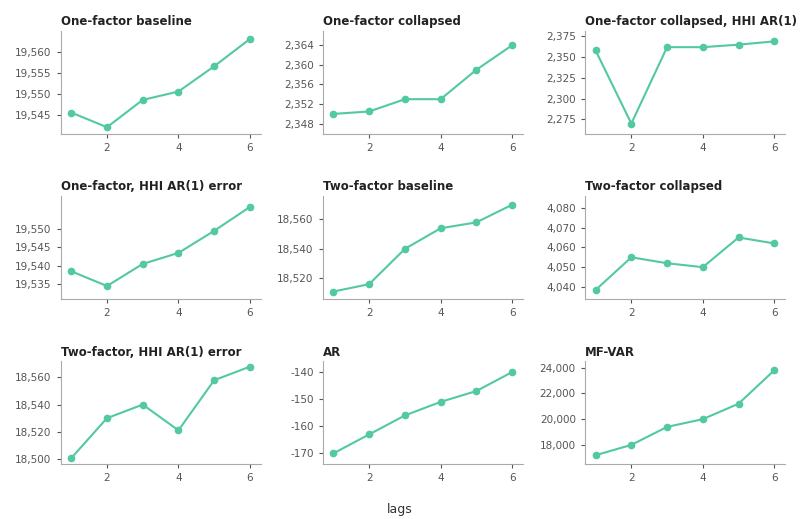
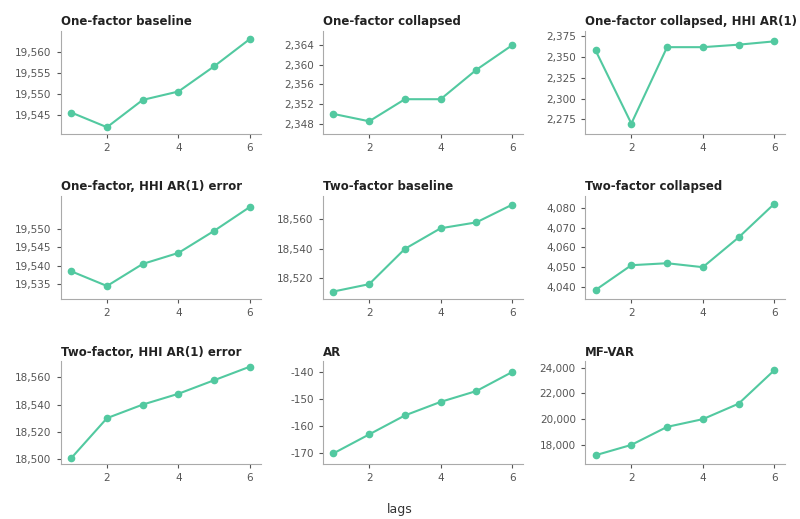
One-factor collapsed/2: 2,350.5 -> 2,348.5
Two-factor collapsed/2: 4,055 -> 4,051
Two-factor collapsed/6: 4,062 -> 4,082
Two-factor, HHI AR(1) error/4: 18,521 -> 18,548
